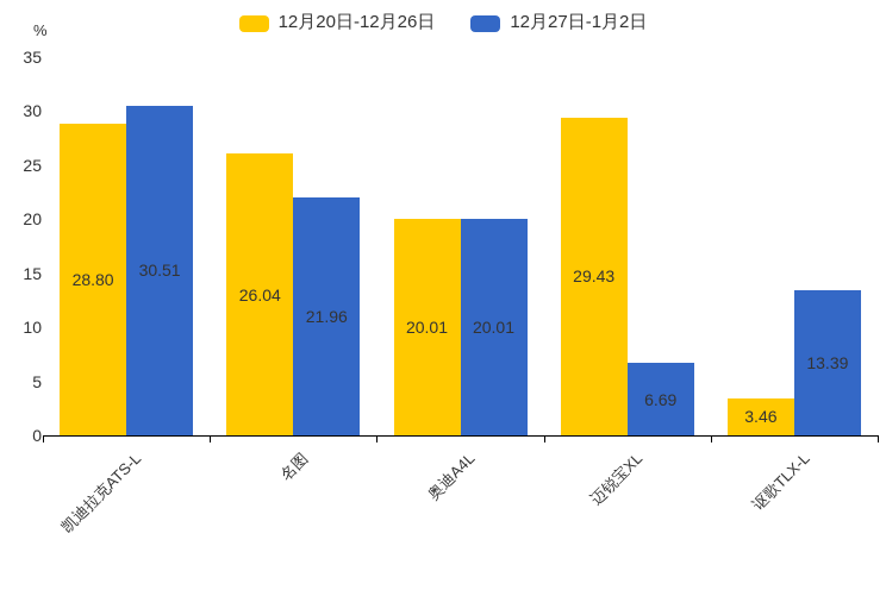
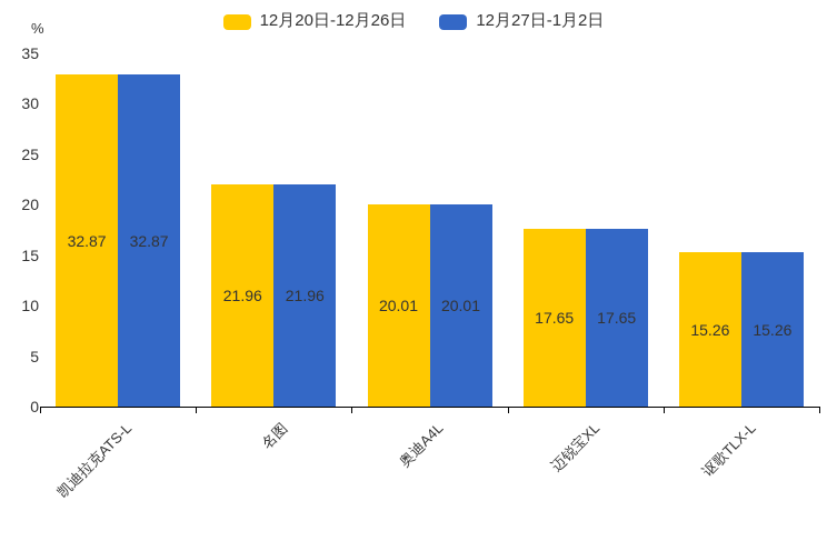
12月20日-12月26日/凯迪拉克ATS-L: 28.80 -> 32.87
12月27日-1月2日/凯迪拉克ATS-L: 30.51 -> 32.87
12月20日-12月26日/名图: 26.04 -> 21.96
12月20日-12月26日/迈锐宝XL: 29.43 -> 17.65
12月27日-1月2日/迈锐宝XL: 6.69 -> 17.65
12月20日-12月26日/讴歌TLX-L: 3.46 -> 15.26
12月27日-1月2日/讴歌TLX-L: 13.39 -> 15.26
